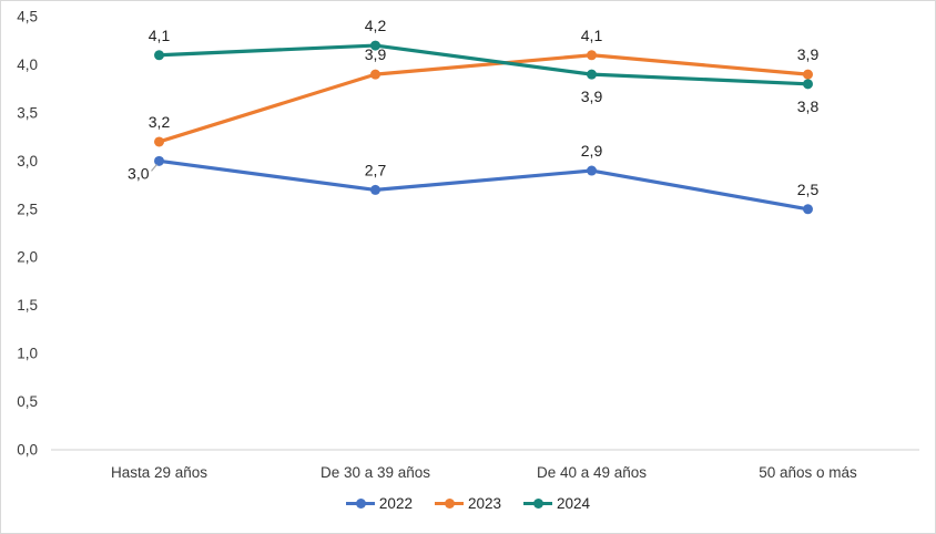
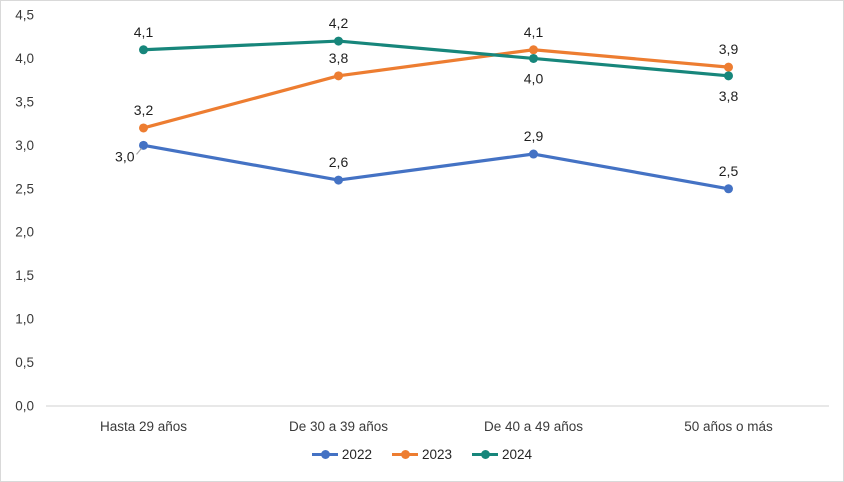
2022/De 30 a 39 años: 2,7 -> 2,6
2023/De 30 a 39 años: 3,9 -> 3,8
2024/De 40 a 49 años: 3,9 -> 4,0
